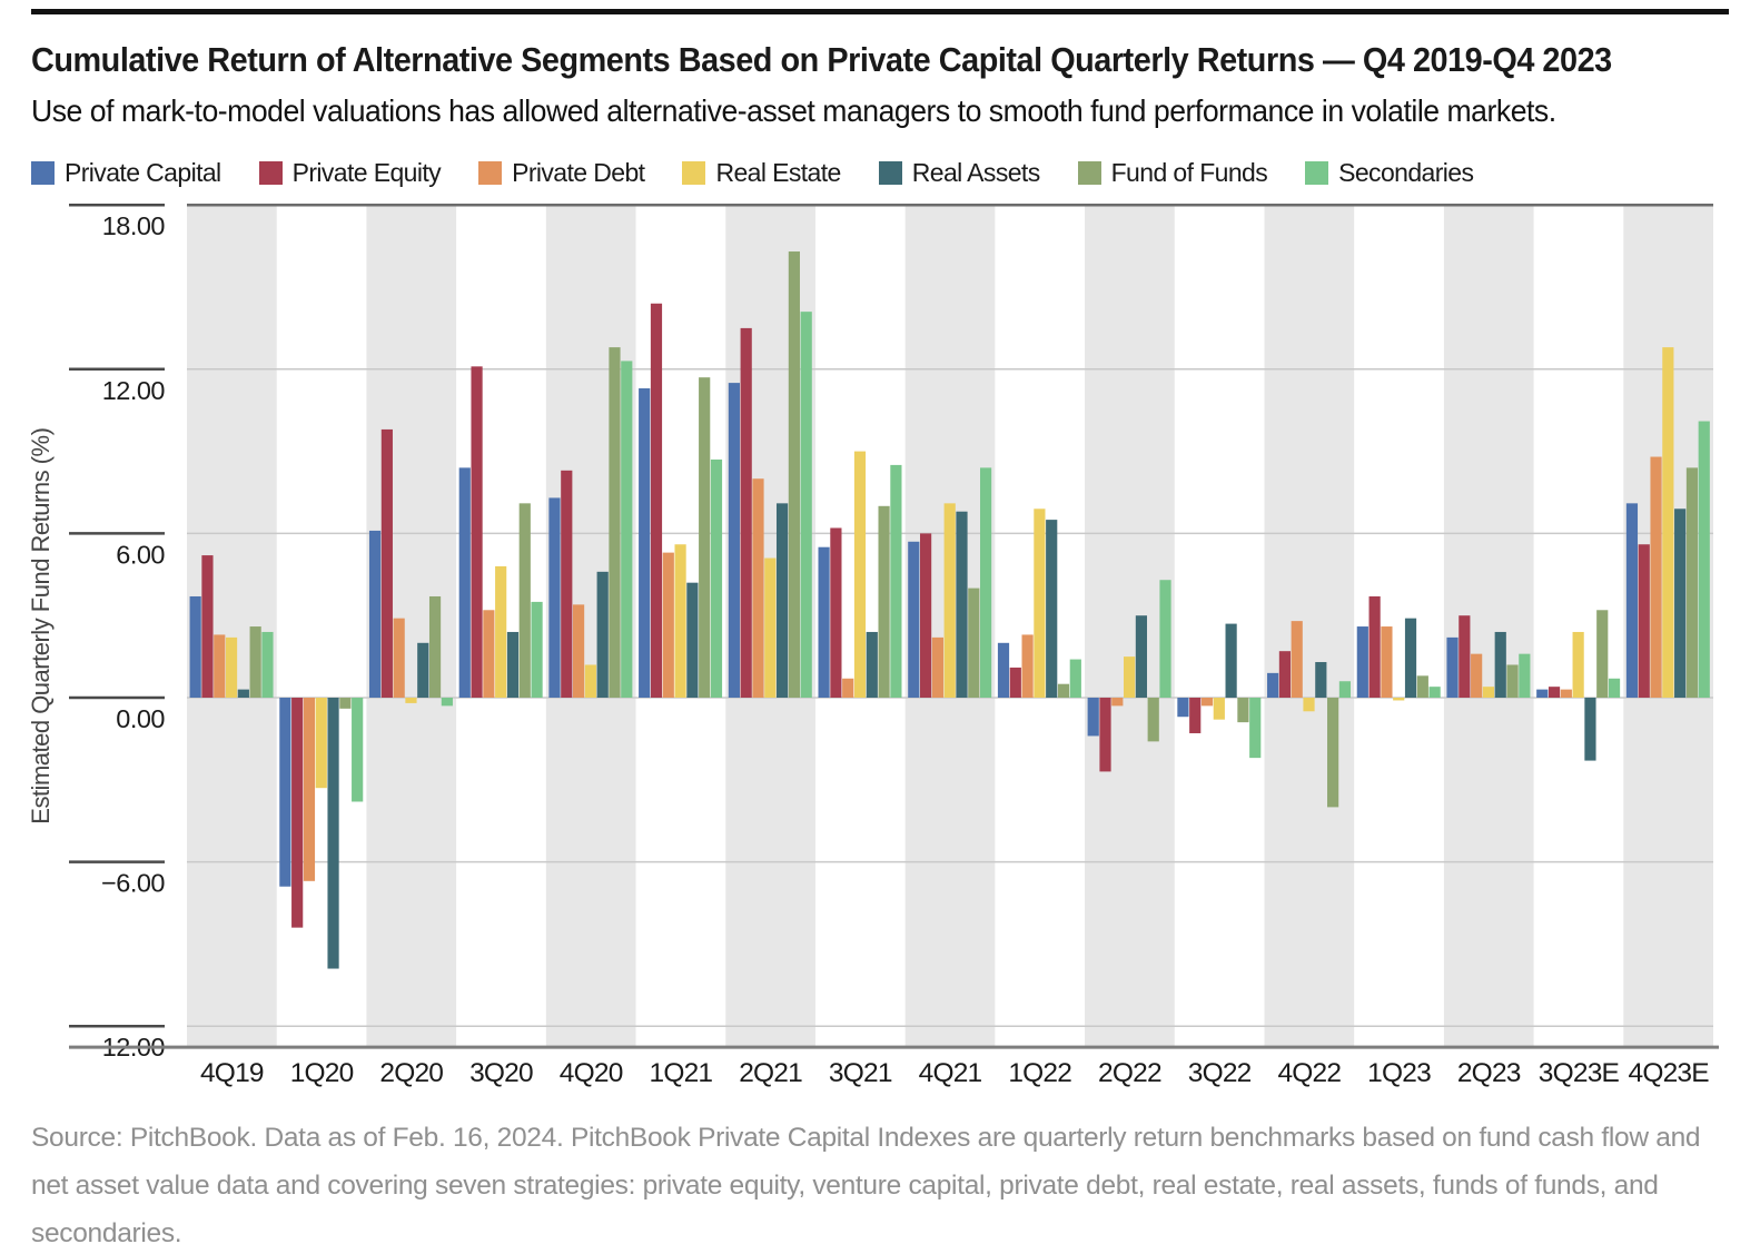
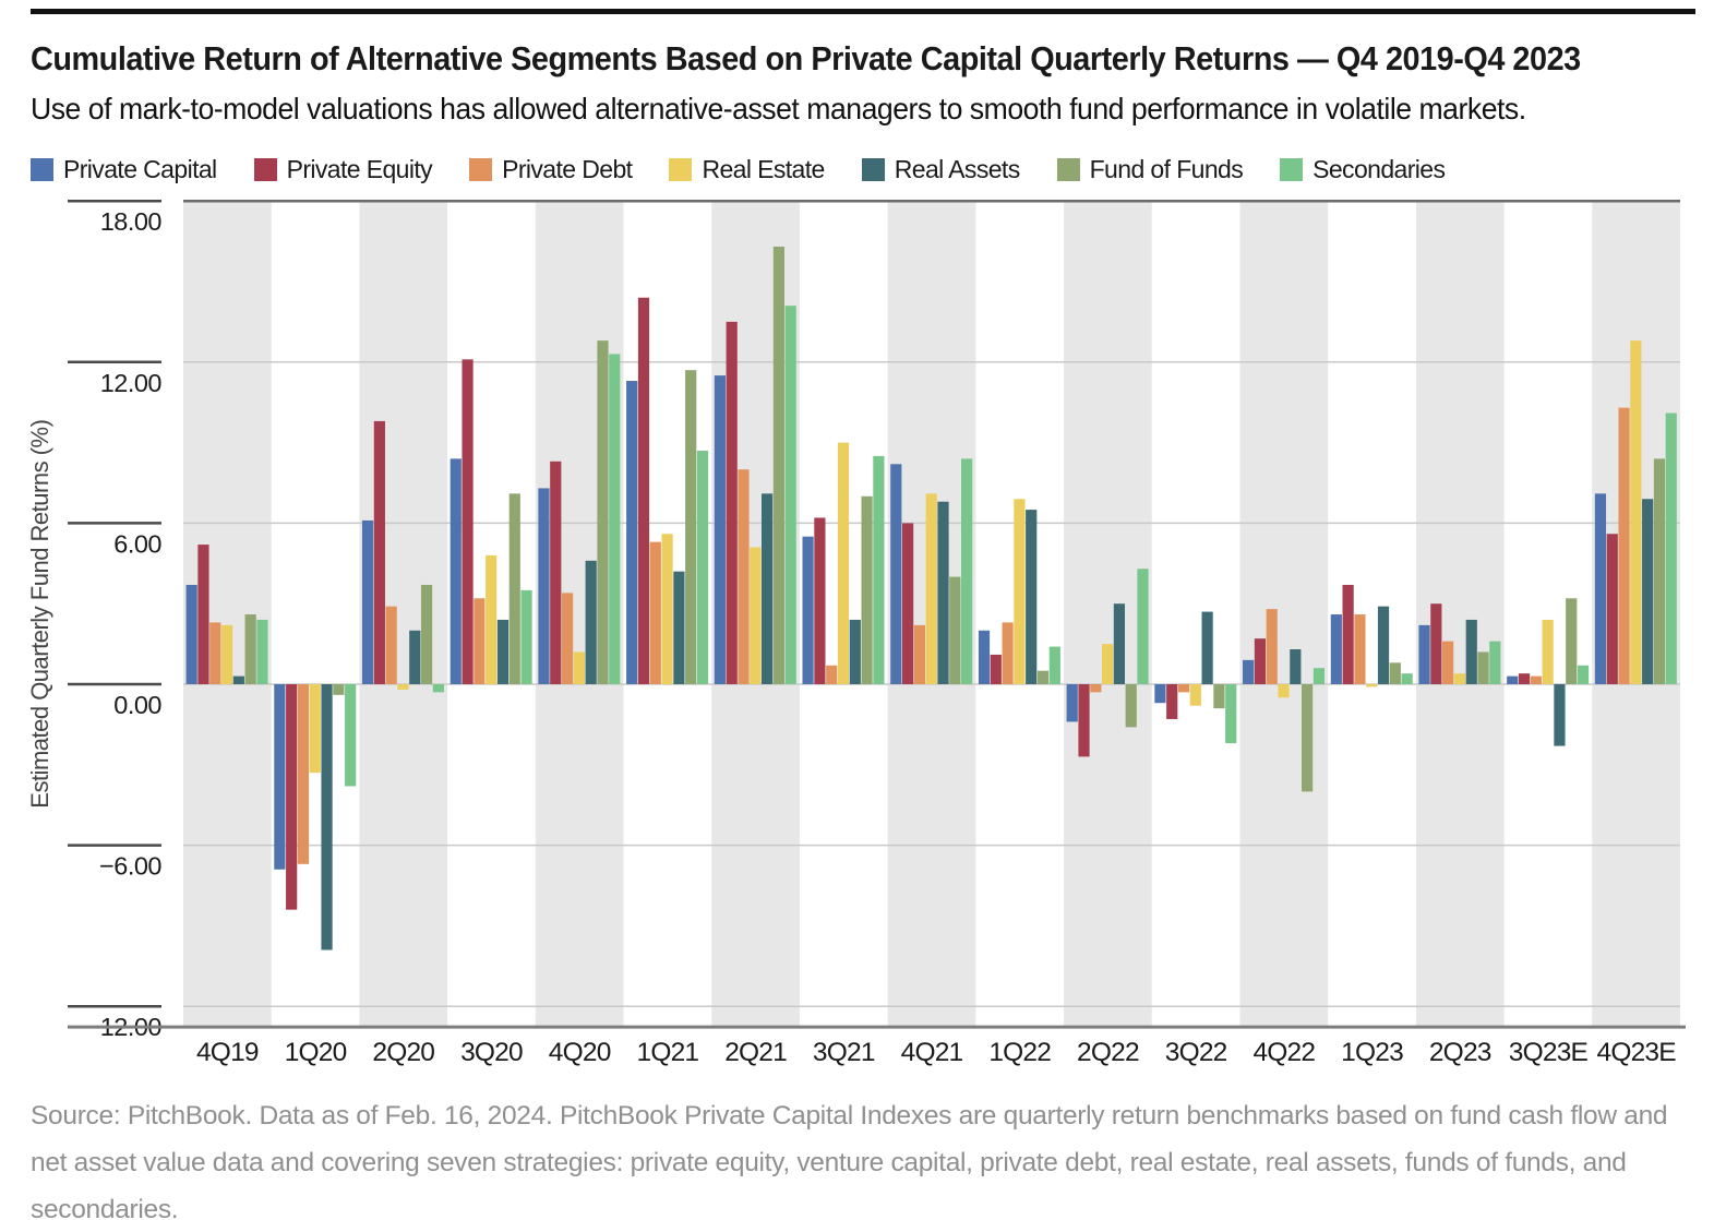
Private Capital/4Q21: 5.7 -> 8.2
Private Debt/4Q23E: 8.8 -> 10.3
